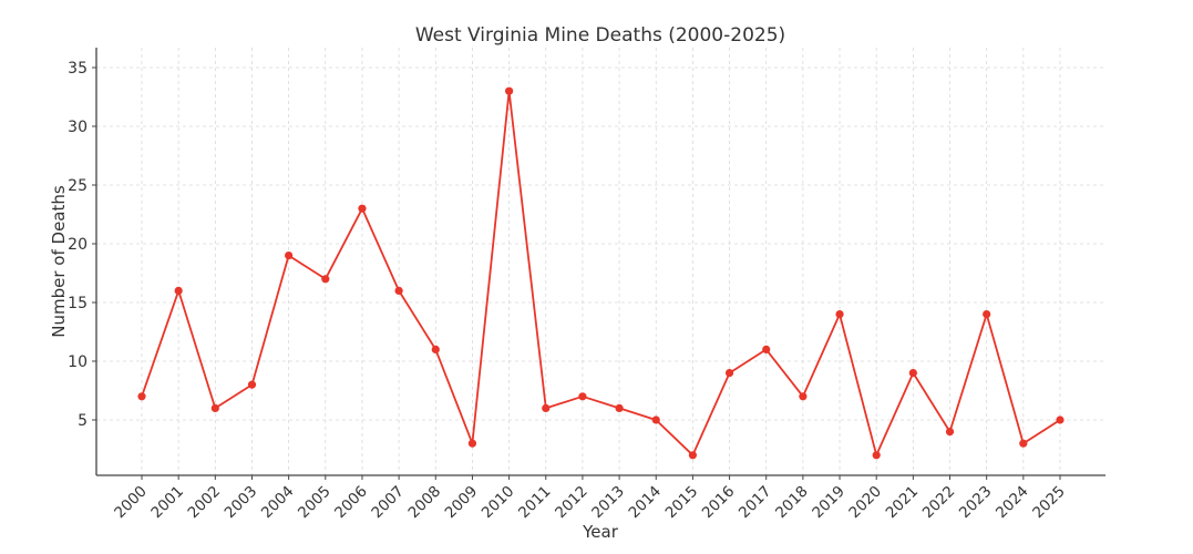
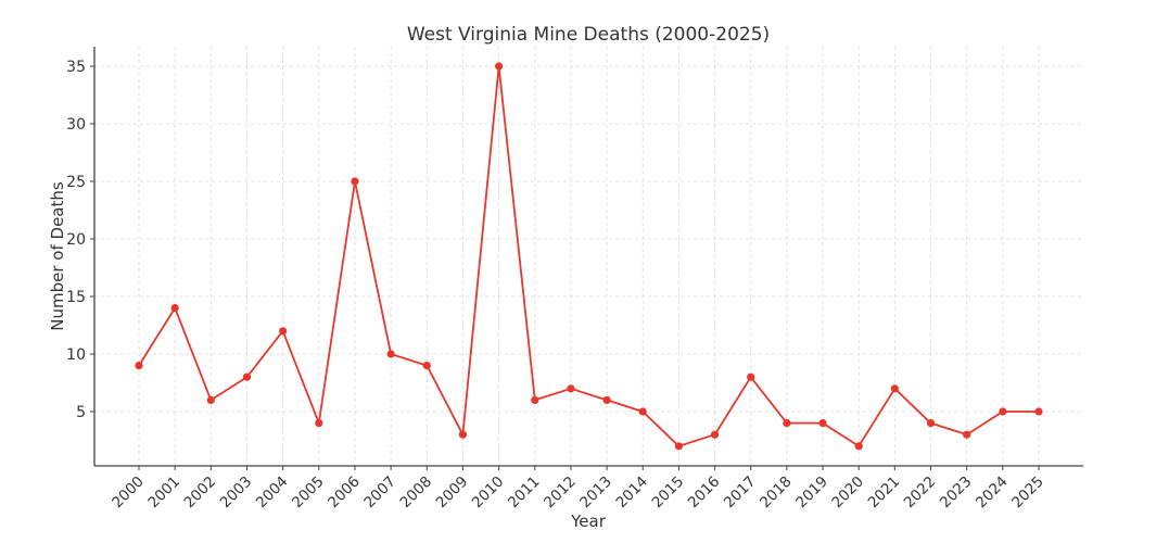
2000: 7 -> 9
2001: 16 -> 14
2004: 19 -> 12
2005: 17 -> 4
2006: 23 -> 25
2007: 16 -> 10
2008: 11 -> 9
2010: 33 -> 35
2016: 9 -> 3
2017: 11 -> 8
2018: 7 -> 4
2019: 14 -> 4
2021: 9 -> 7
2023: 14 -> 3
2024: 3 -> 5
